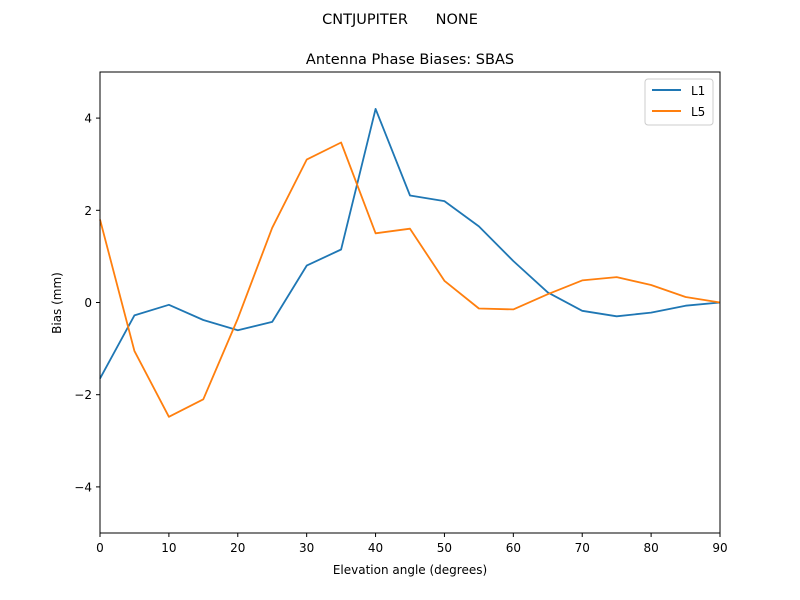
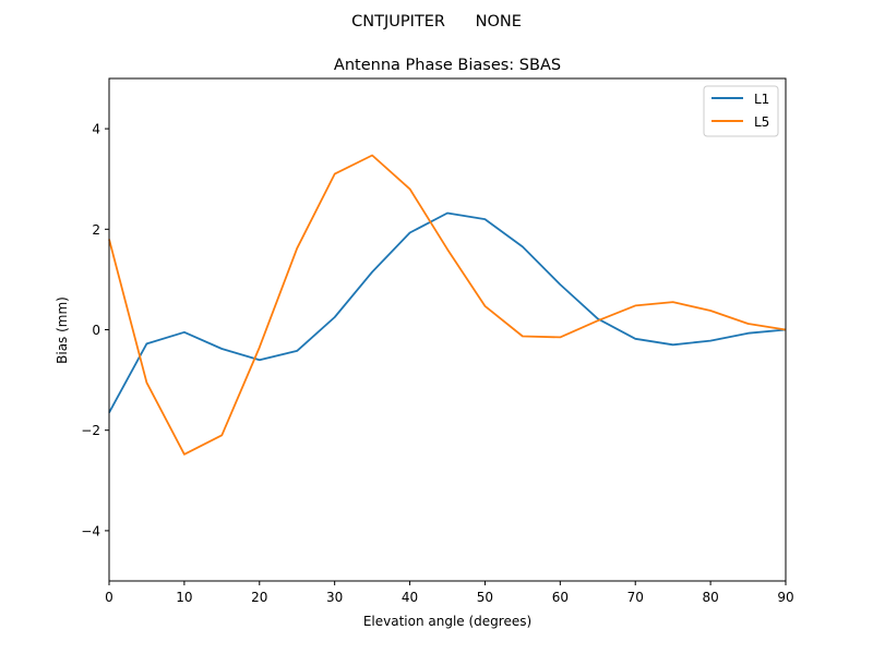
L1/30: 0.8 -> 0.2
L1/40: 4.2 -> 1.9
L5/40: 1.5 -> 2.8
